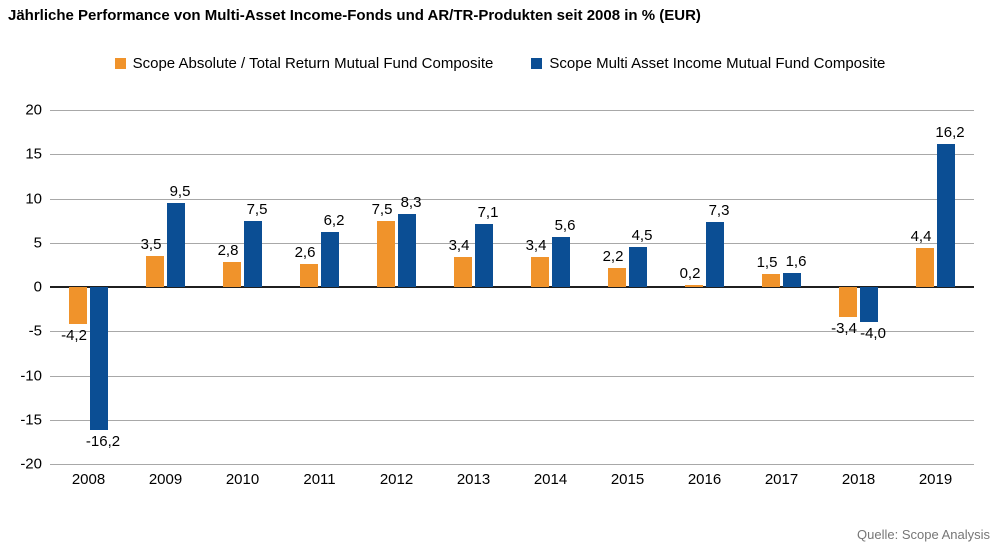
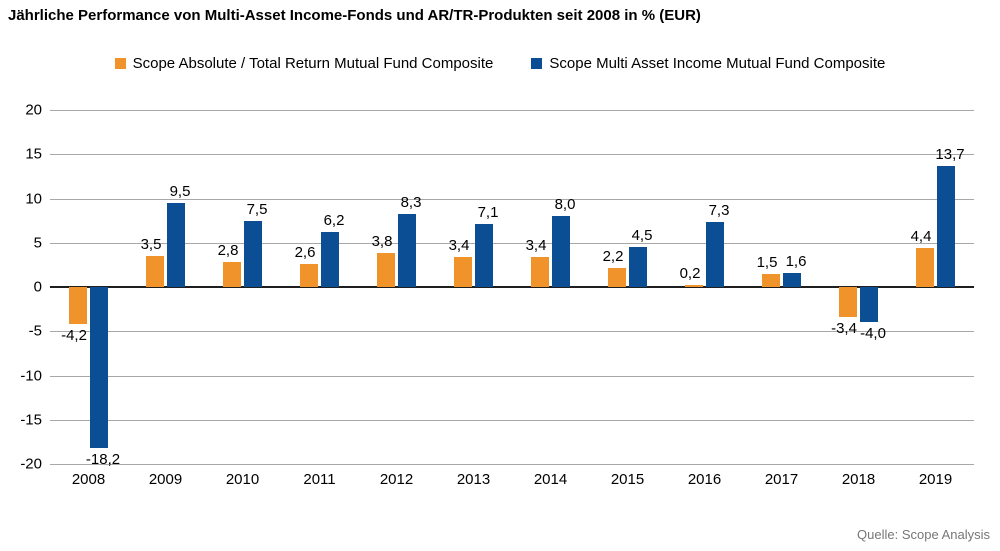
Scope Multi Asset Income Mutual Fund Composite/2008: -16,2 -> -18,2
Scope Absolute / Total Return Mutual Fund Composite/2012: 7,5 -> 3,8
Scope Multi Asset Income Mutual Fund Composite/2014: 5,6 -> 8,0
Scope Multi Asset Income Mutual Fund Composite/2019: 16,2 -> 13,7
